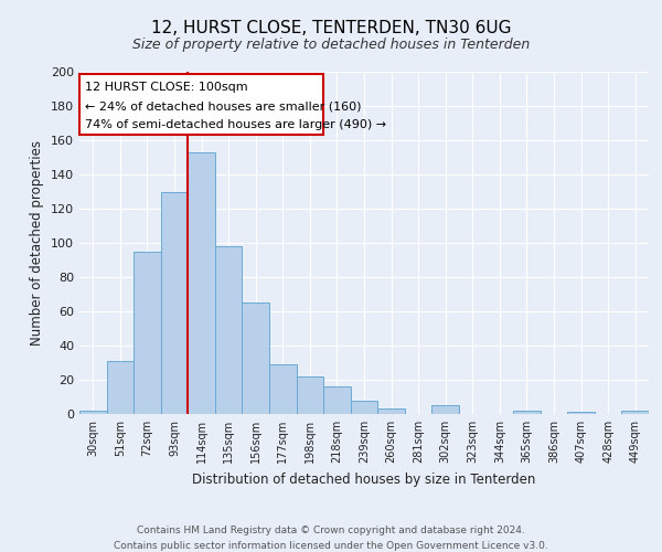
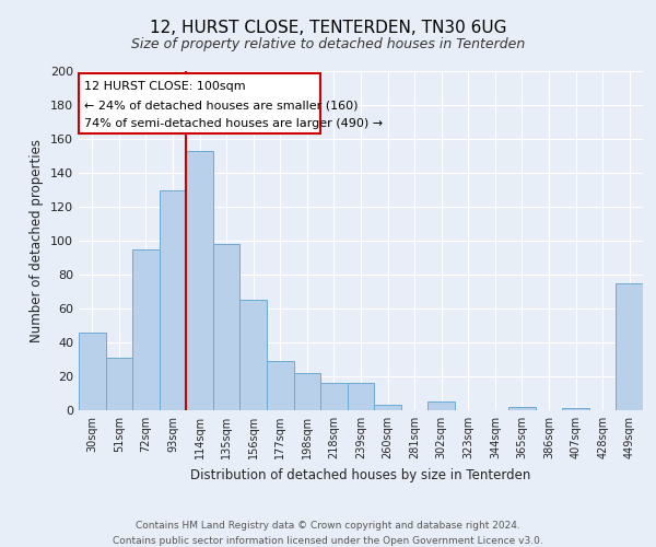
30sqm: 2 -> 46
239sqm: 8 -> 16
449sqm: 2 -> 75
